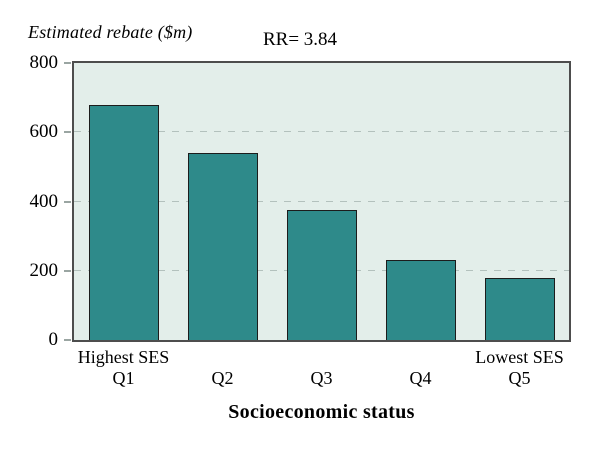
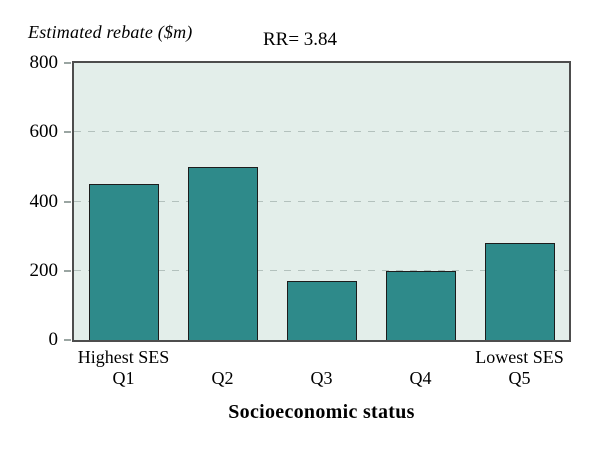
Q1: 680 -> 450
Q2: 540 -> 500
Q3: 380 -> 170
Q4: 230 -> 200
Q5: 180 -> 280
